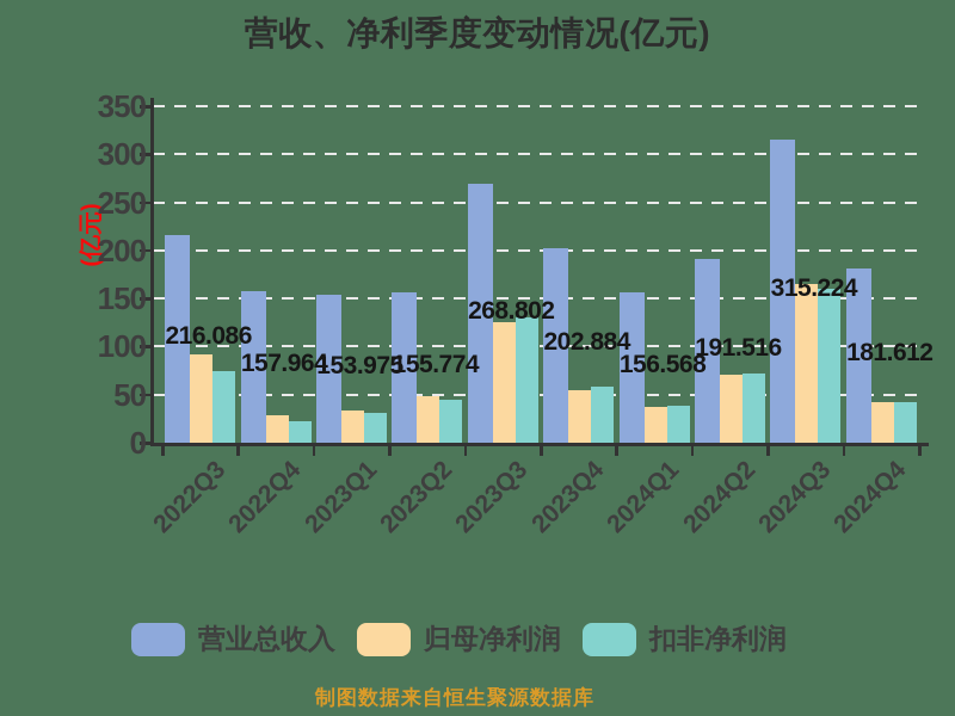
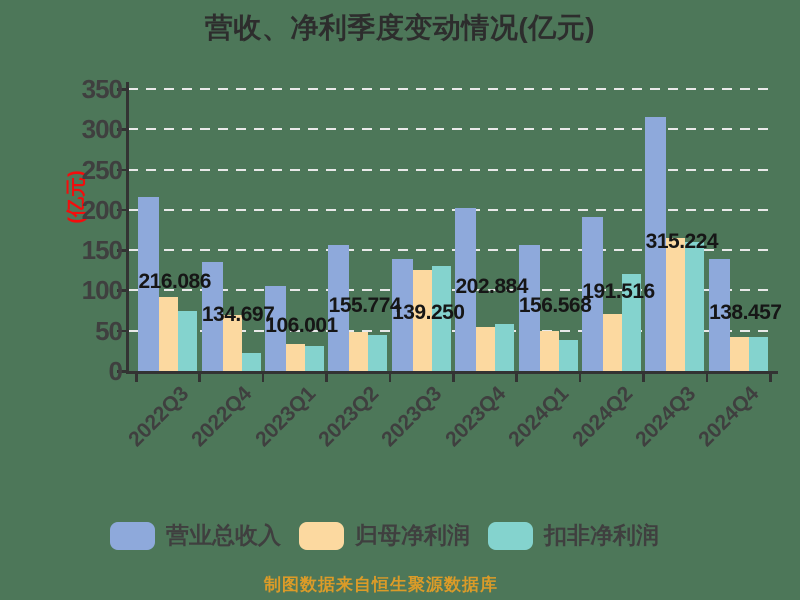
营业总收入/2022Q4: 157.964 -> 134.697
归母净利润/2022Q4: 30 -> 70
营业总收入/2023Q1: 153.975 -> 106.001
营业总收入/2023Q3: 268.802 -> 139.250
归母净利润/2024Q1: 40 -> 50
扣非净利润/2024Q2: 70 -> 120
营业总收入/2024Q4: 181.612 -> 138.457
